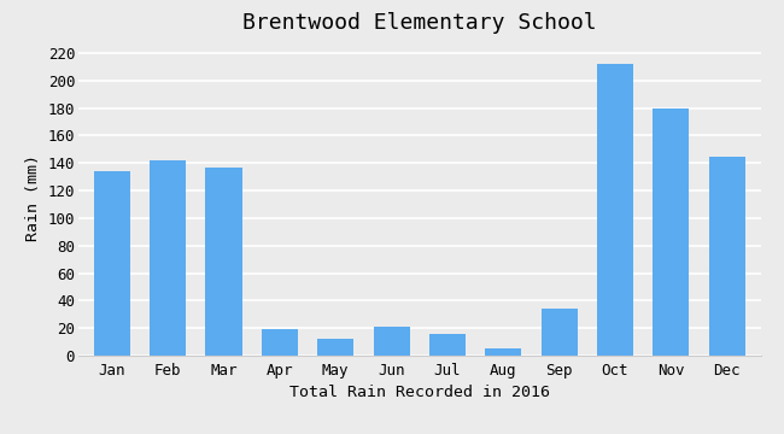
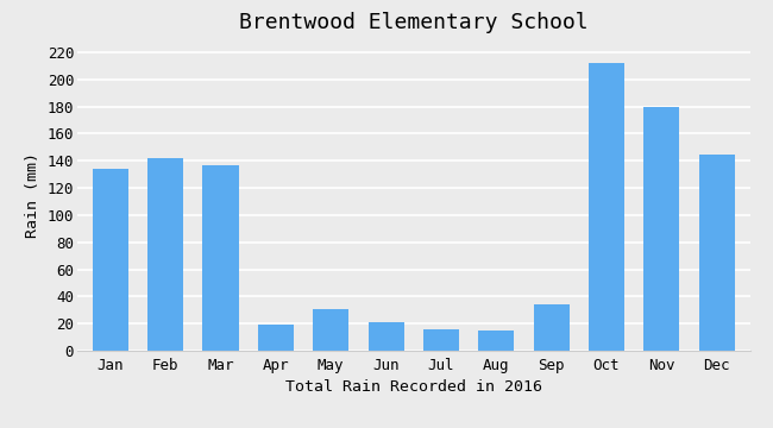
May: 12 -> 31
Aug: 5 -> 15
